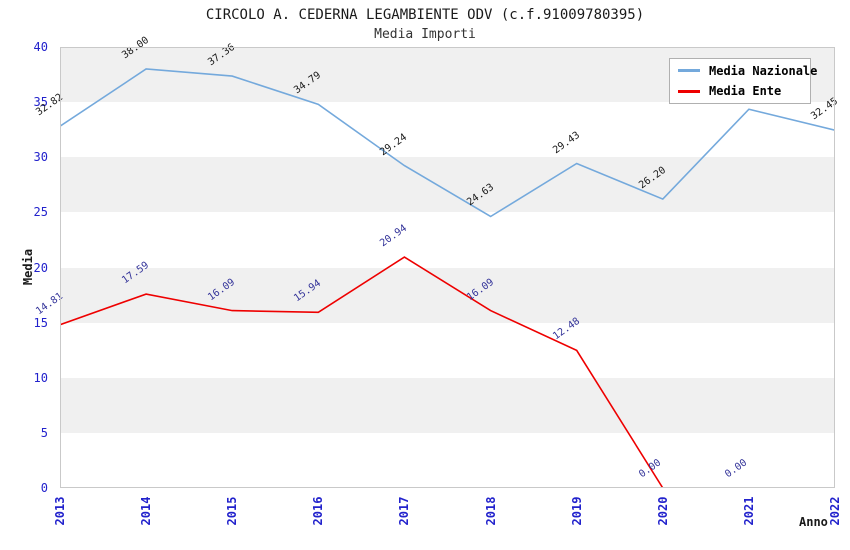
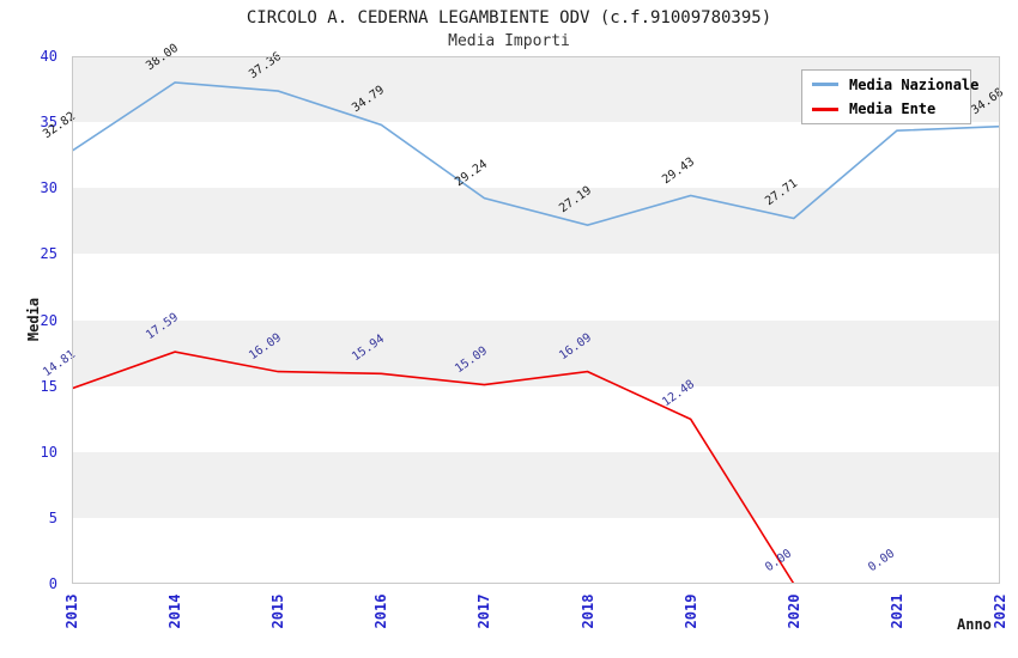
Media Ente/2017: 20.94 -> 15.09
Media Nazionale/2018: 24.63 -> 27.19
Media Nazionale/2020: 26.20 -> 27.71
Media Nazionale/2022: 32.45 -> 34.68
